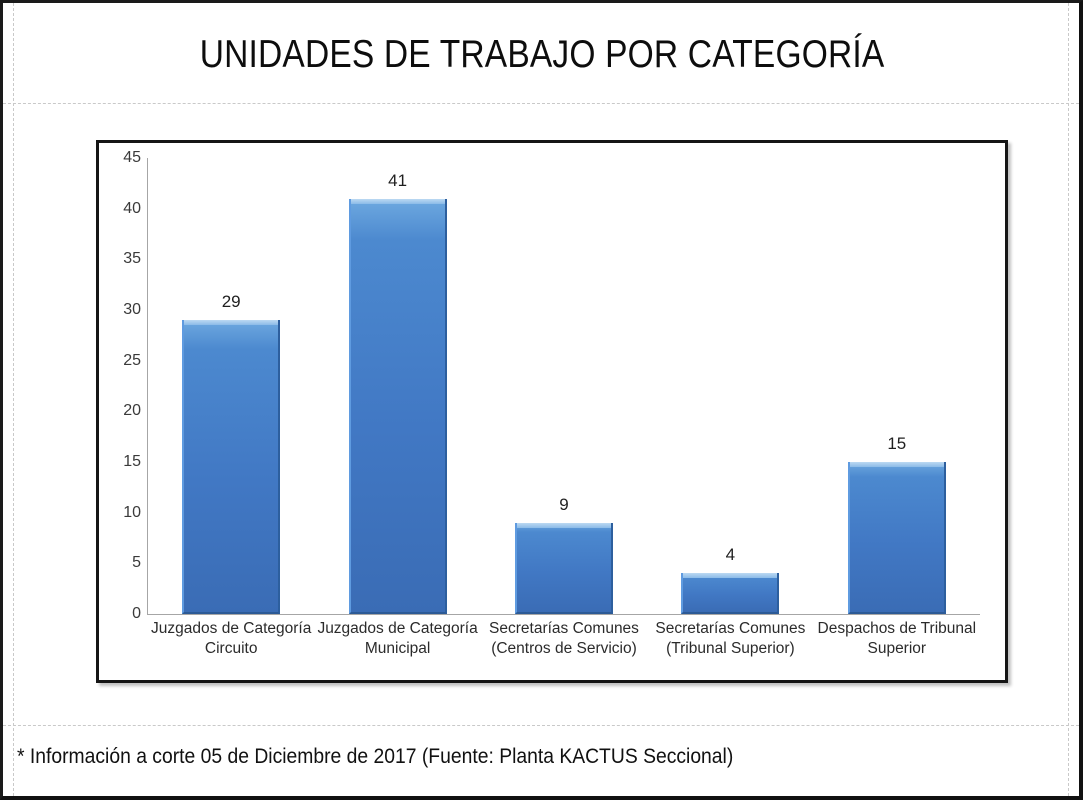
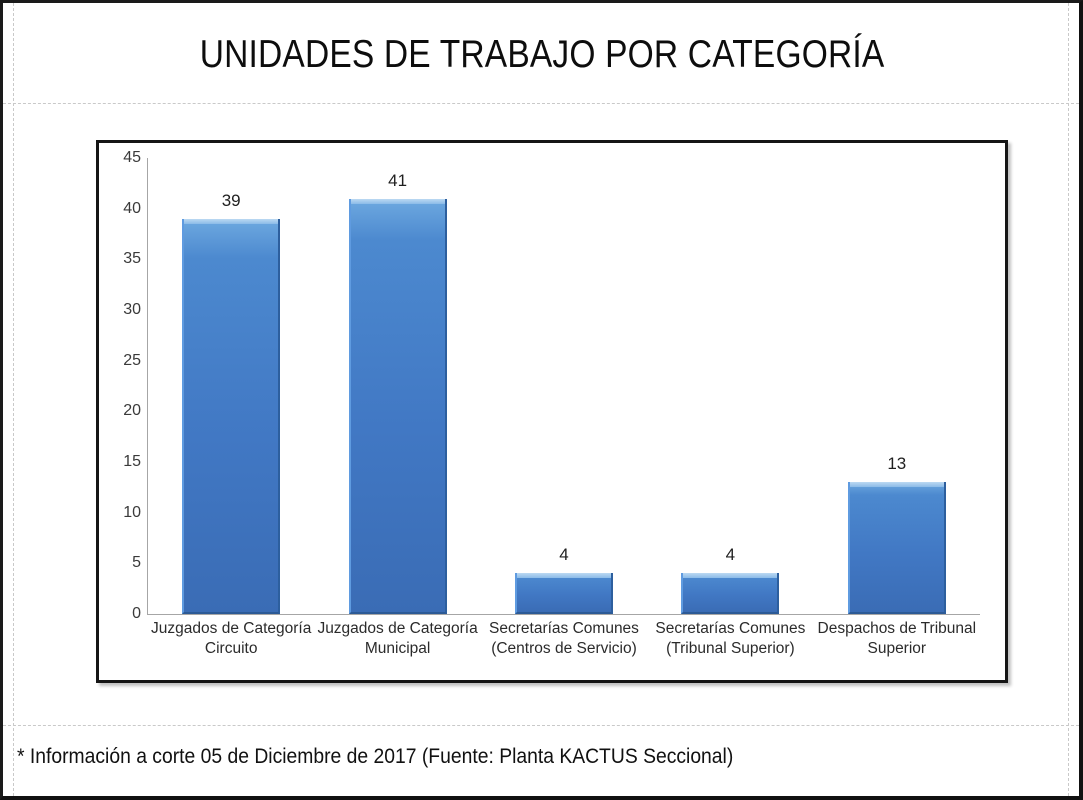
Juzgados de Categoría Circuito: 29 -> 39
Secretarías Comunes (Centros de Servicio): 9 -> 4
Despachos de Tribunal Superior: 15 -> 13
